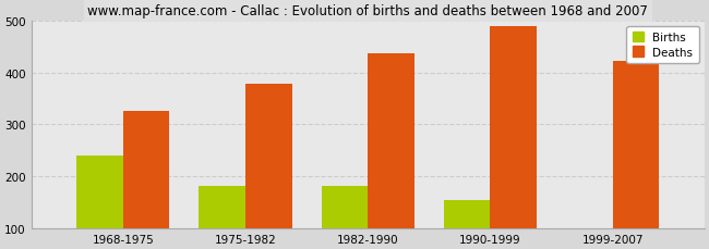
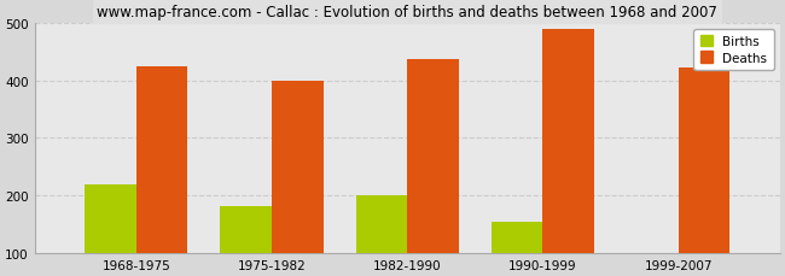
Births/1968-1975: 240 -> 220
Deaths/1968-1975: 325 -> 425
Deaths/1975-1982: 379 -> 400
Births/1982-1990: 181 -> 200
